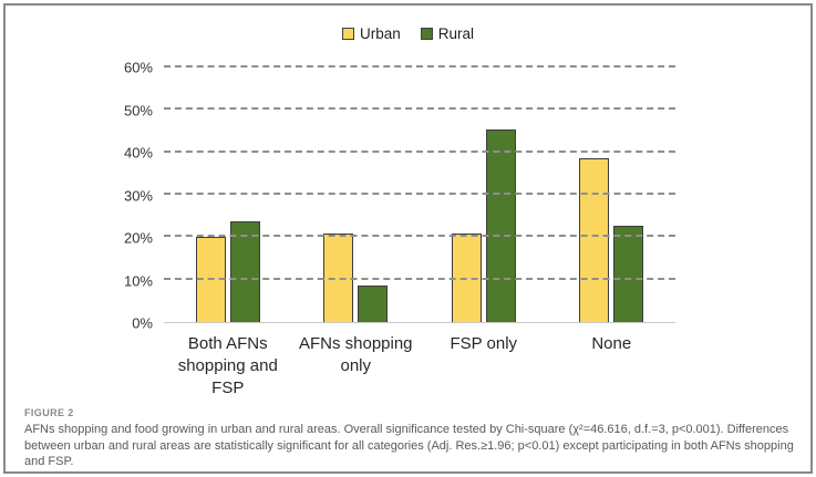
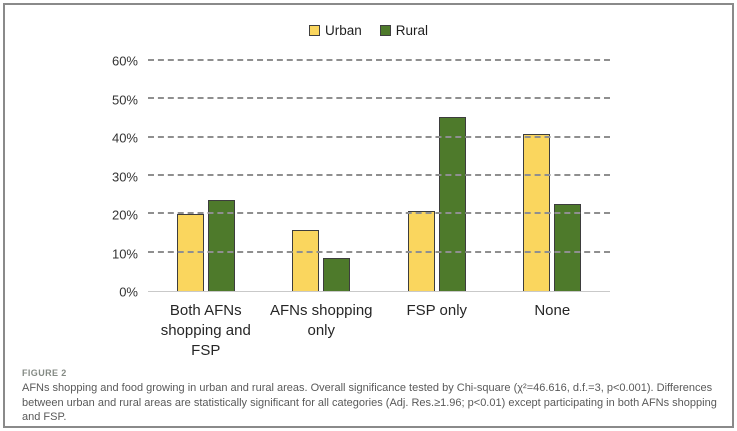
Urban/AFNs shopping only: 21% -> 16%
Urban/None: 39% -> 41%
